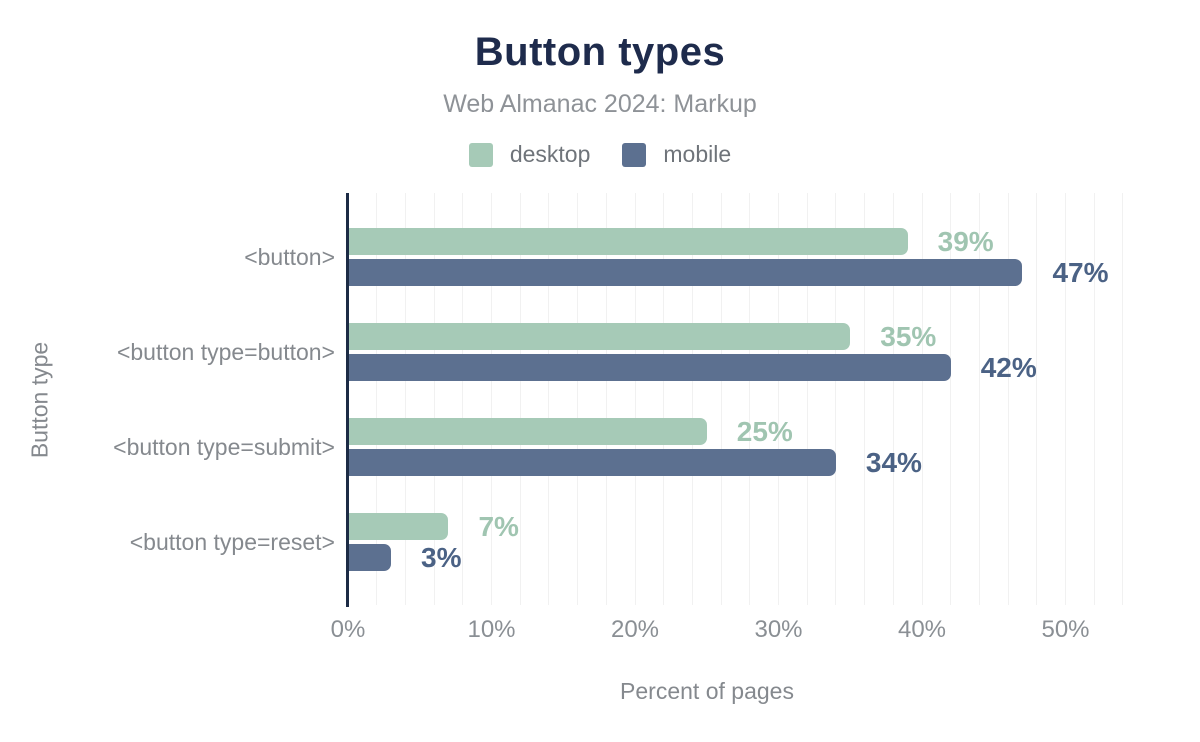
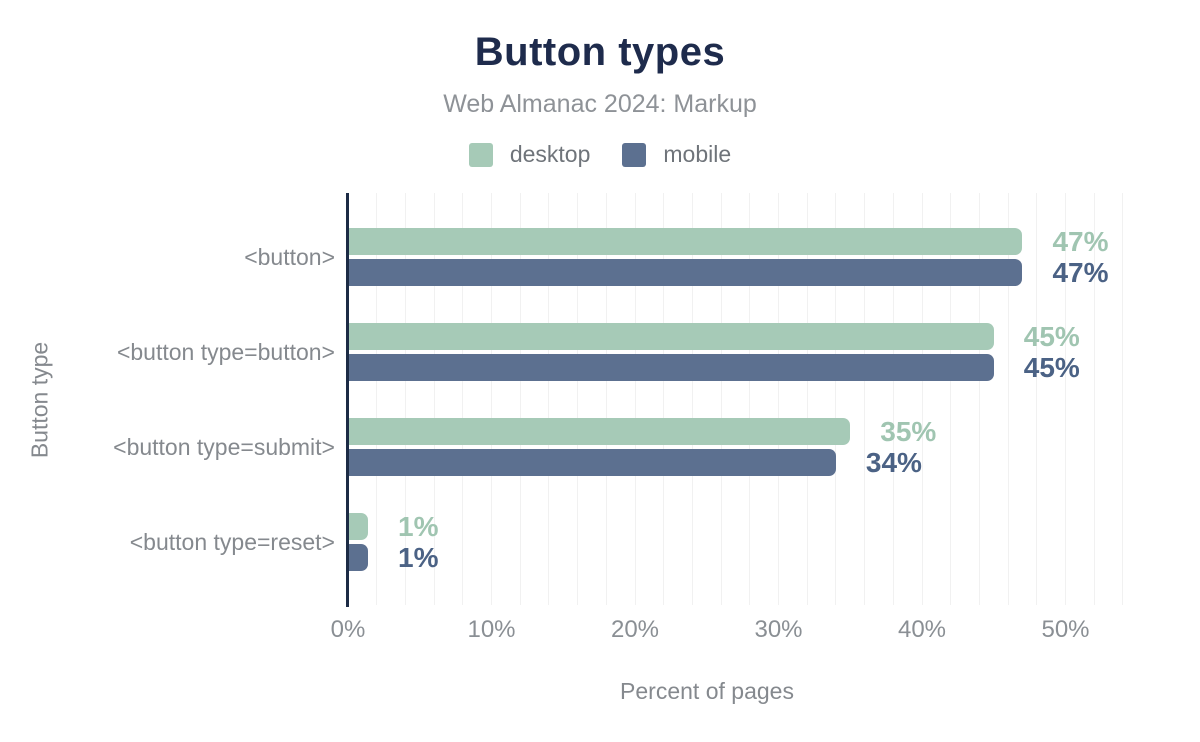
desktop/<button>: 39% -> 47%
desktop/<button type=button>: 35% -> 45%
mobile/<button type=button>: 42% -> 45%
desktop/<button type=submit>: 25% -> 35%
desktop/<button type=reset>: 7% -> 1%
mobile/<button type=reset>: 3% -> 1%
